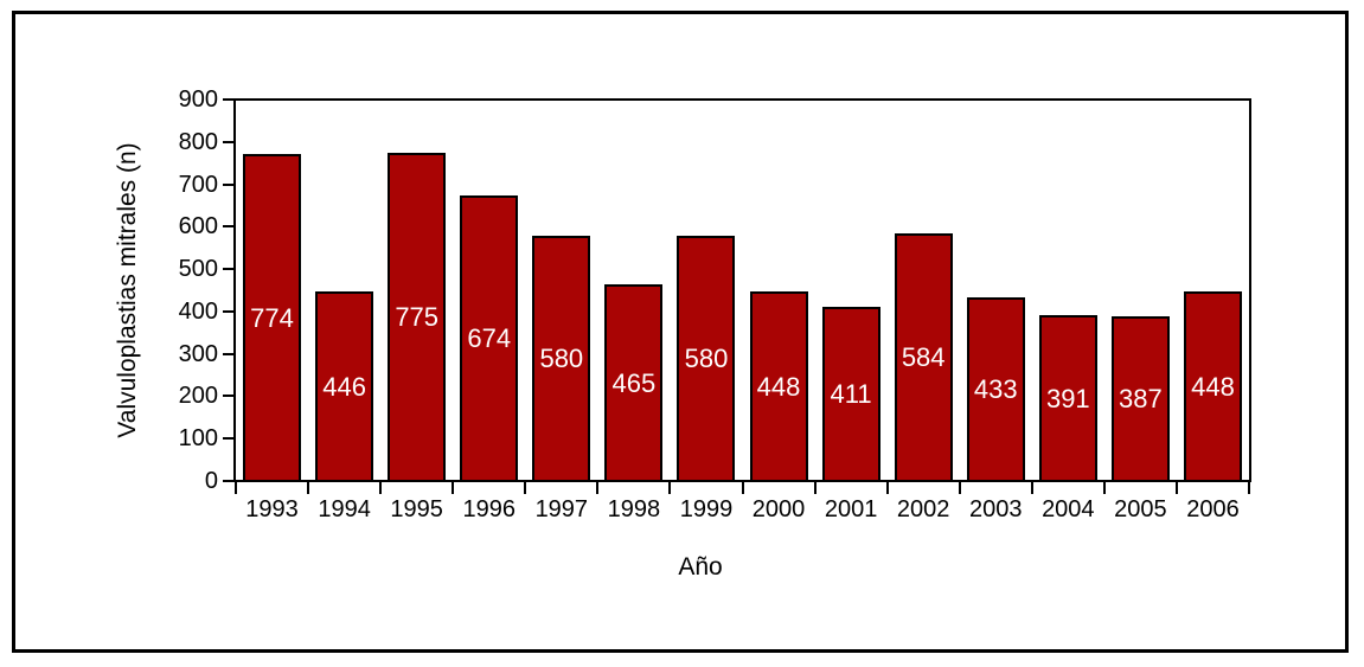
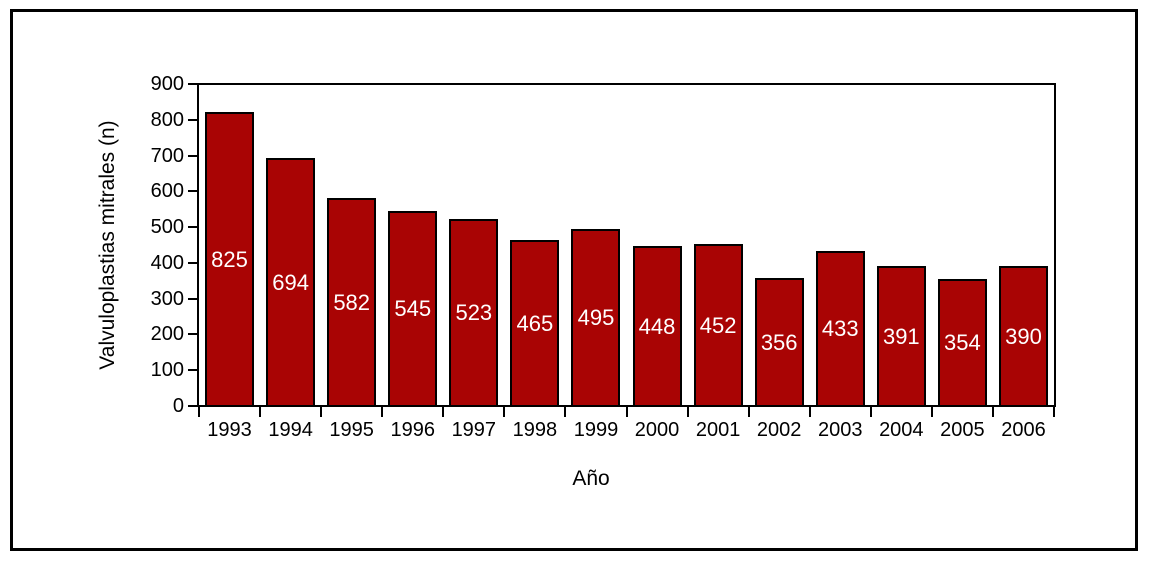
1993: 774 -> 825
1994: 446 -> 694
1995: 775 -> 582
1996: 674 -> 545
1997: 580 -> 523
1999: 580 -> 495
2001: 411 -> 452
2002: 584 -> 356
2005: 387 -> 354
2006: 448 -> 390
